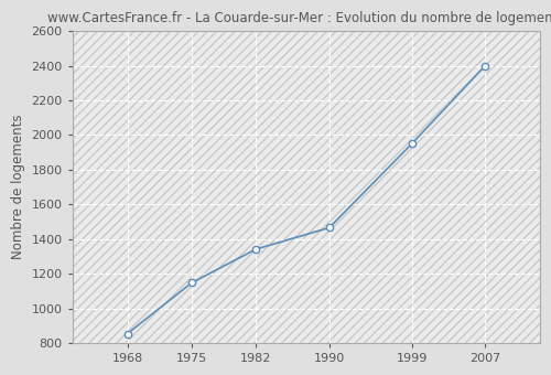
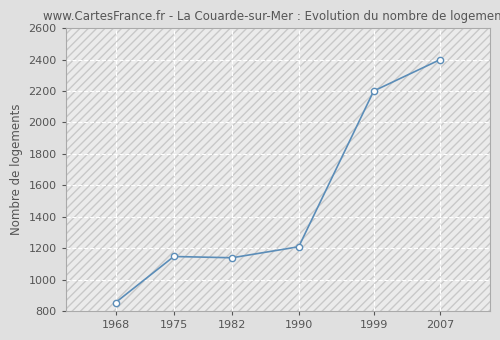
1982: 1340 -> 1140
1990: 1470 -> 1210
1999: 1950 -> 2200
